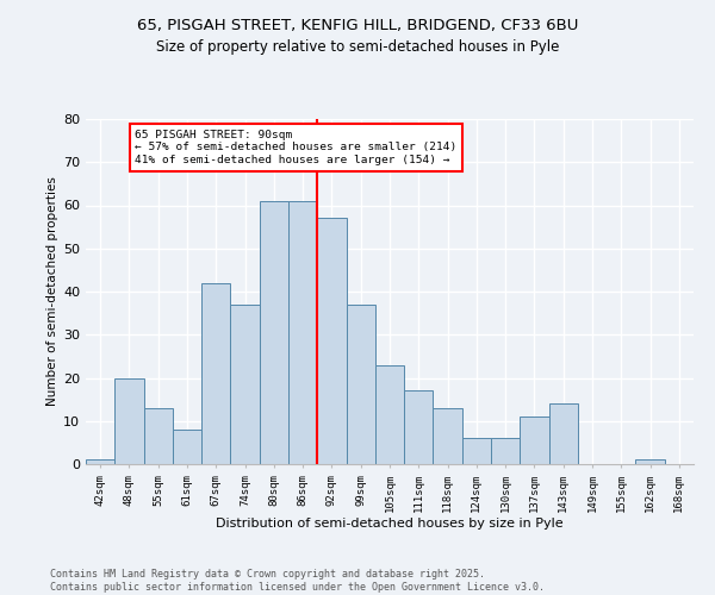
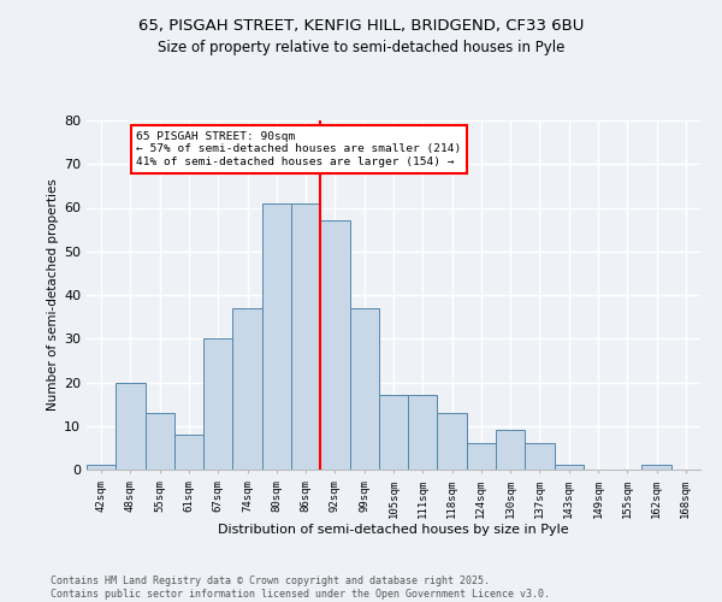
67sqm: 42 -> 30
105sqm: 23 -> 17
130sqm: 6 -> 9
137sqm: 11 -> 6
143sqm: 14 -> 1
